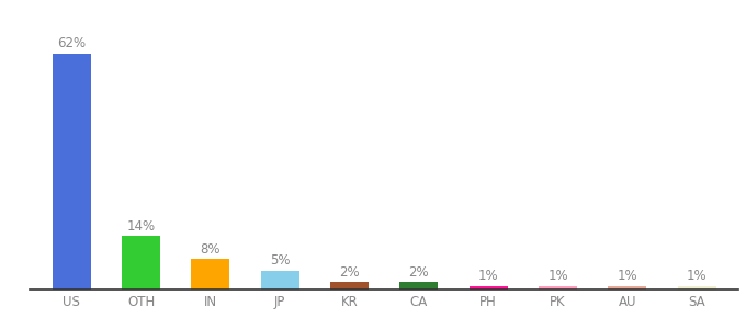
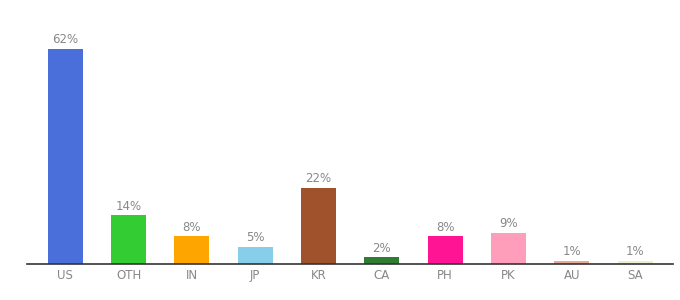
KR: 2% -> 22%
PH: 1% -> 8%
PK: 1% -> 9%
